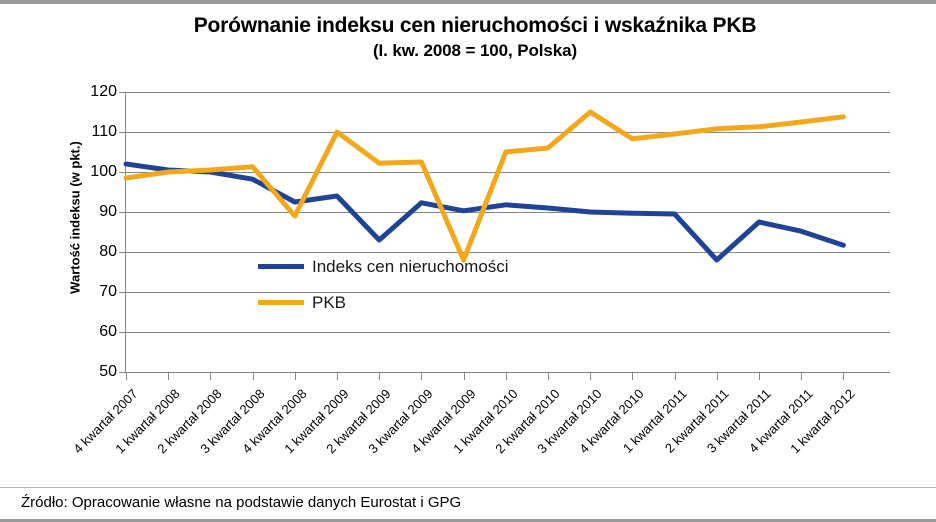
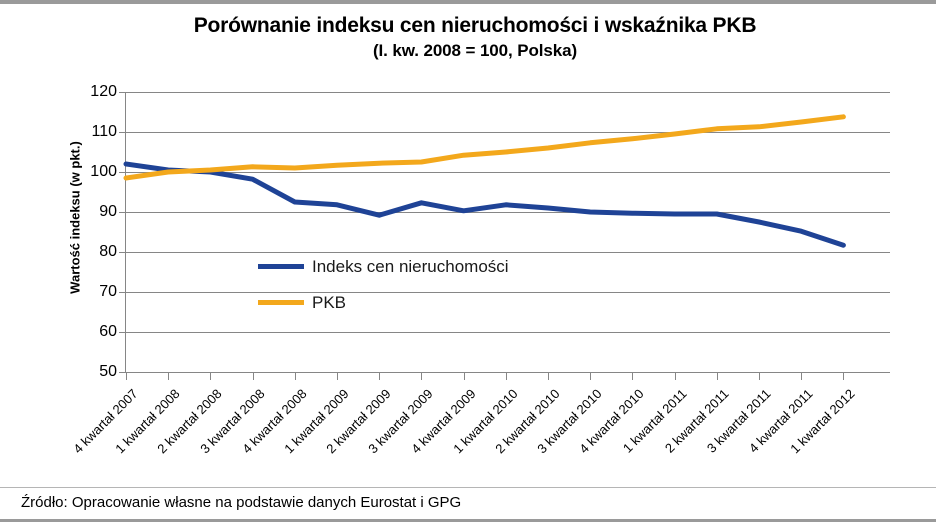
PKB/4 kwartał 2008: 89 -> 101
Indeks cen nieruchomości/1 kwartał 2009: 94 -> 92
PKB/1 kwartał 2009: 110 -> 102
Indeks cen nieruchomości/2 kwartał 2009: 83 -> 89
PKB/4 kwartał 2009: 78 -> 104
PKB/3 kwartał 2010: 115 -> 107
Indeks cen nieruchomości/2 kwartał 2011: 78 -> 90
